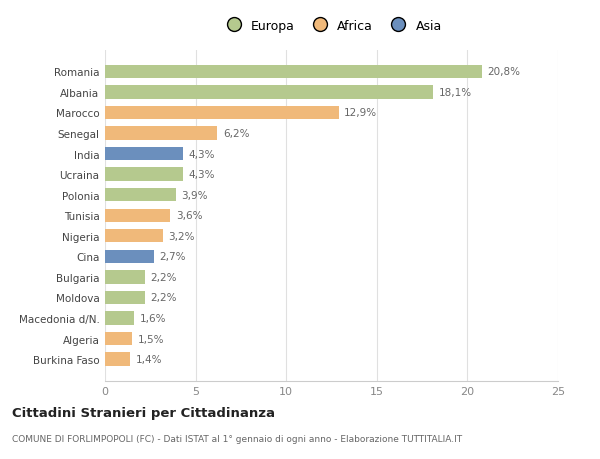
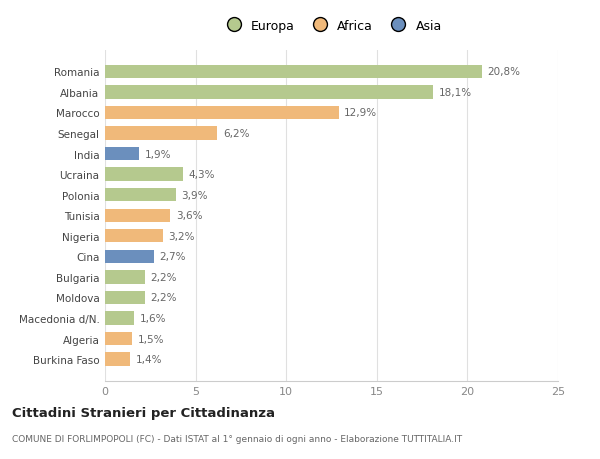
India: 4,3% -> 1,9%
